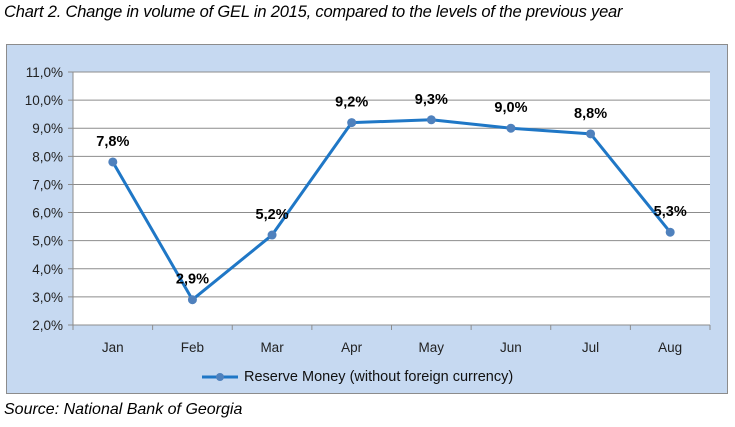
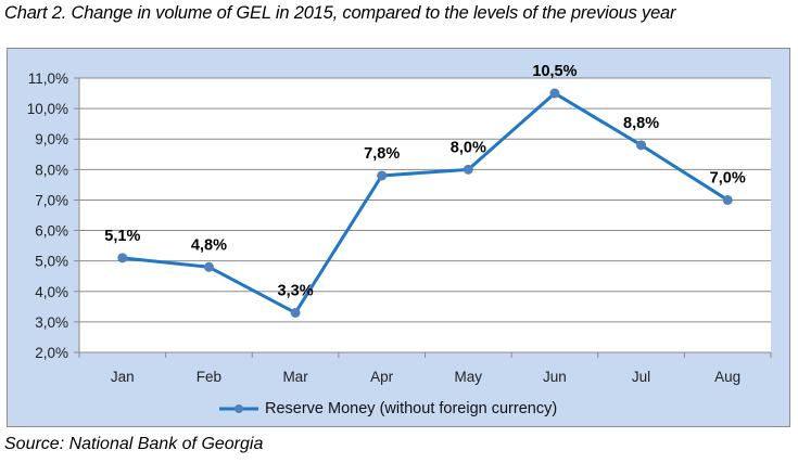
Jan: 7,8% -> 5,1%
Feb: 2,9% -> 4,8%
Mar: 5,2% -> 3,3%
Apr: 9,2% -> 7,8%
May: 9,3% -> 8,0%
Jun: 9,0% -> 10,5%
Aug: 5,3% -> 7,0%
